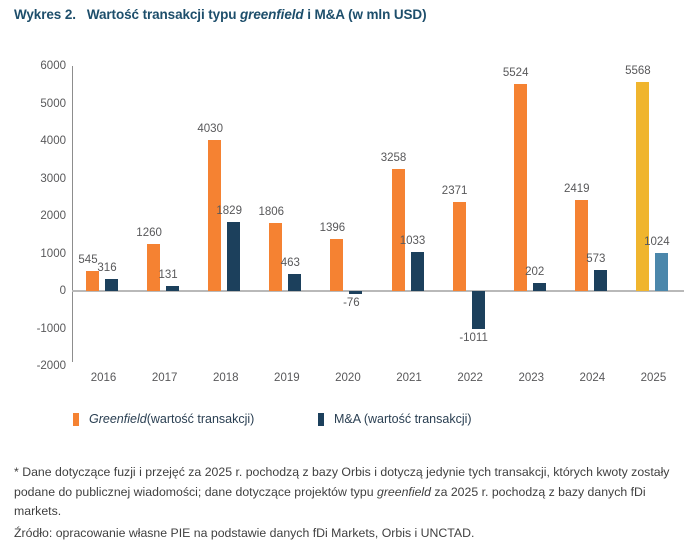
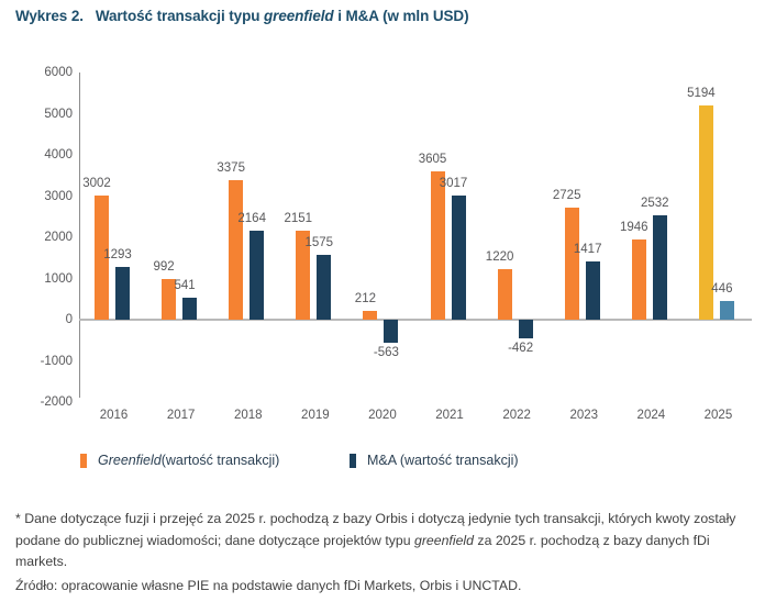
Greenfield (wartość transakcji)/2016: 545 -> 3002
M&A (wartość transakcji)/2016: 316 -> 1293
Greenfield (wartość transakcji)/2017: 1260 -> 992
M&A (wartość transakcji)/2017: 131 -> 541
Greenfield (wartość transakcji)/2018: 4030 -> 3375
M&A (wartość transakcji)/2018: 1829 -> 2164
Greenfield (wartość transakcji)/2019: 1806 -> 2151
M&A (wartość transakcji)/2019: 463 -> 1575
Greenfield (wartość transakcji)/2020: 1396 -> 212
M&A (wartość transakcji)/2020: -76 -> -563
Greenfield (wartość transakcji)/2021: 3258 -> 3605
M&A (wartość transakcji)/2021: 1033 -> 3017
Greenfield (wartość transakcji)/2022: 2371 -> 1220
M&A (wartość transakcji)/2022: -1011 -> -462
Greenfield (wartość transakcji)/2023: 5524 -> 2725
M&A (wartość transakcji)/2023: 202 -> 1417
Greenfield (wartość transakcji)/2024: 2419 -> 1946
M&A (wartość transakcji)/2024: 573 -> 2532
Greenfield (wartość transakcji)/2025: 5568 -> 5194
M&A (wartość transakcji)/2025: 1024 -> 446
